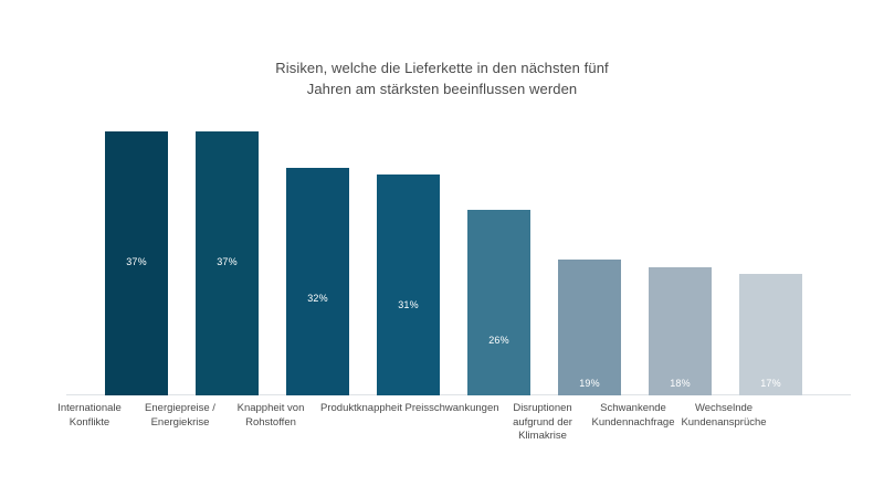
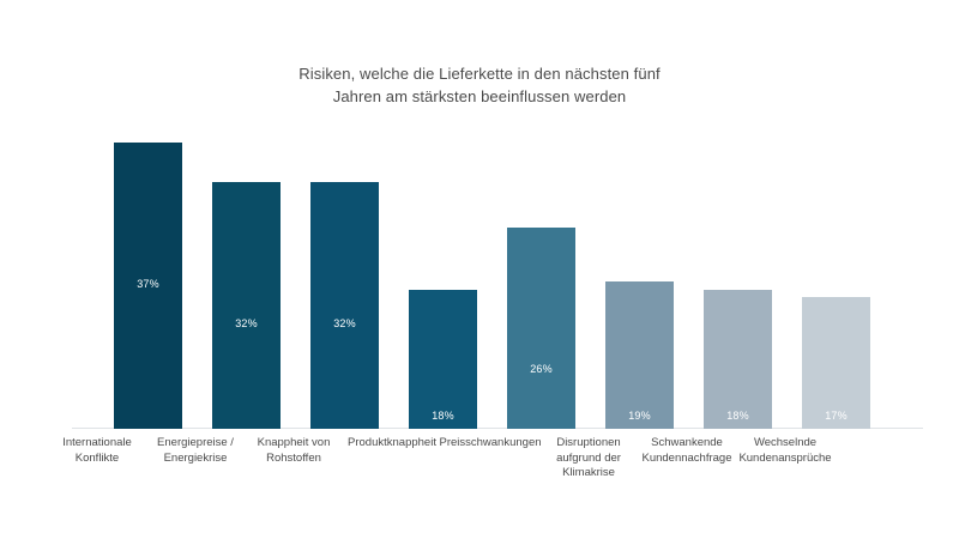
Energiepreise / Energiekrise: 37% -> 32%
Produktknappheit: 31% -> 18%
